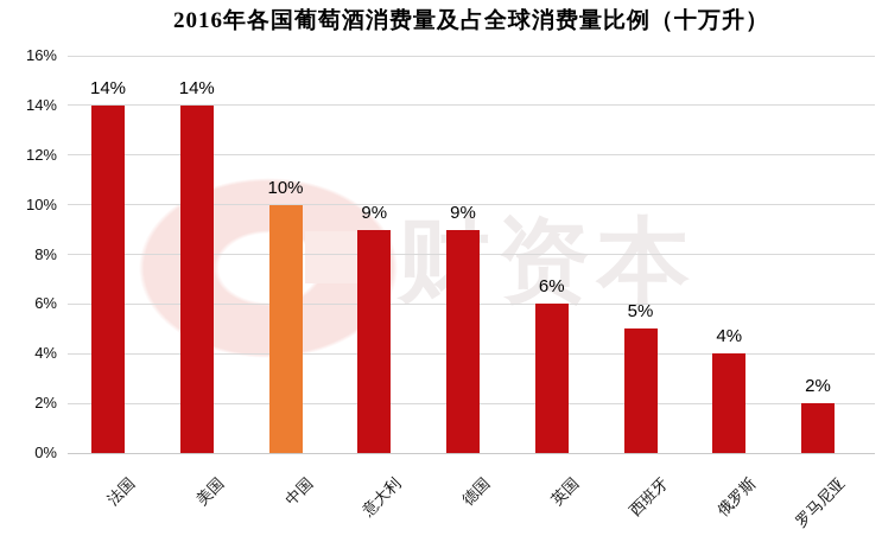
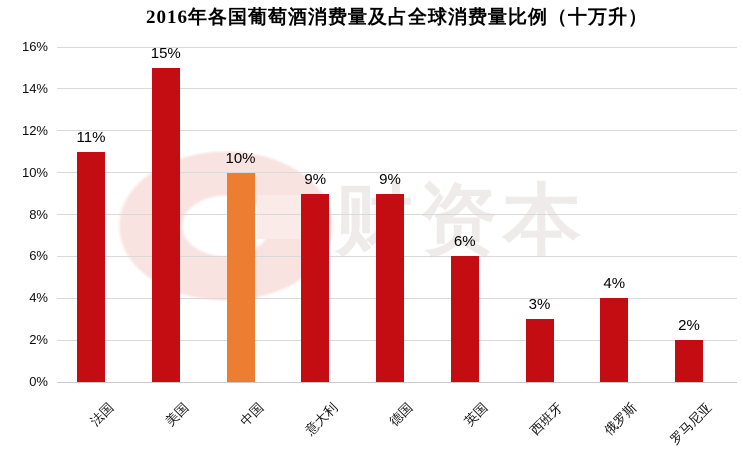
法国: 14% -> 11%
美国: 14% -> 15%
西班牙: 5% -> 3%
